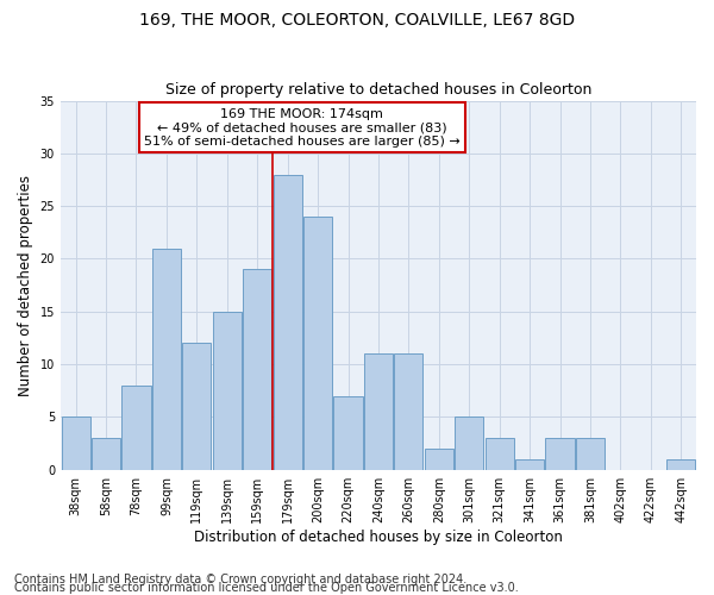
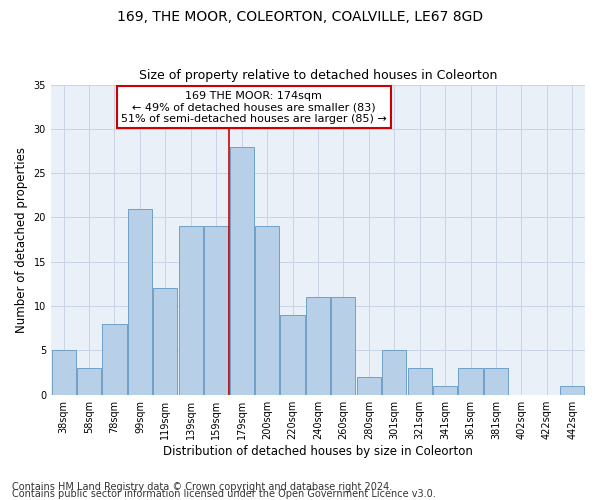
139sqm: 15 -> 19
200sqm: 24 -> 19
220sqm: 7 -> 9
